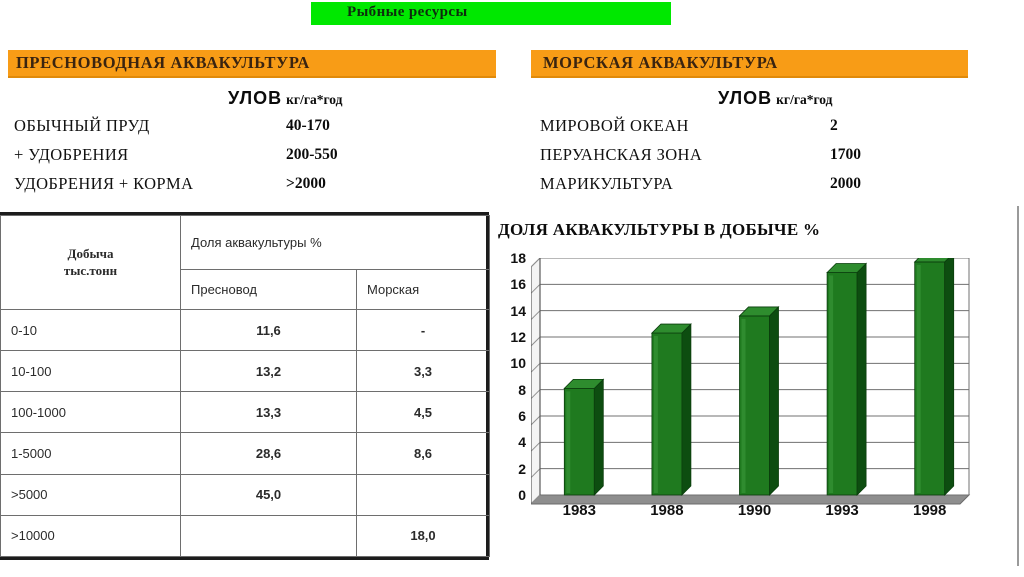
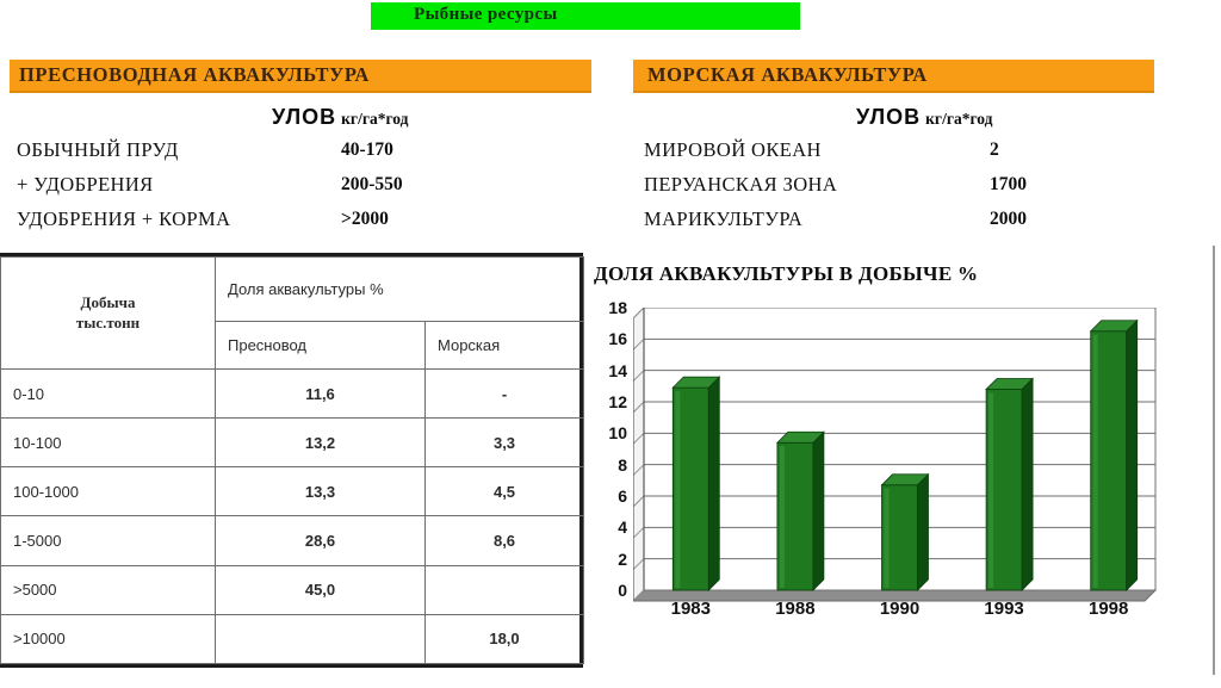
1983: 8.1 -> 12.9
1988: 12.3 -> 9.4
1990: 13.6 -> 6.7
1993: 16.9 -> 12.8
1998: 17.7 -> 16.5
